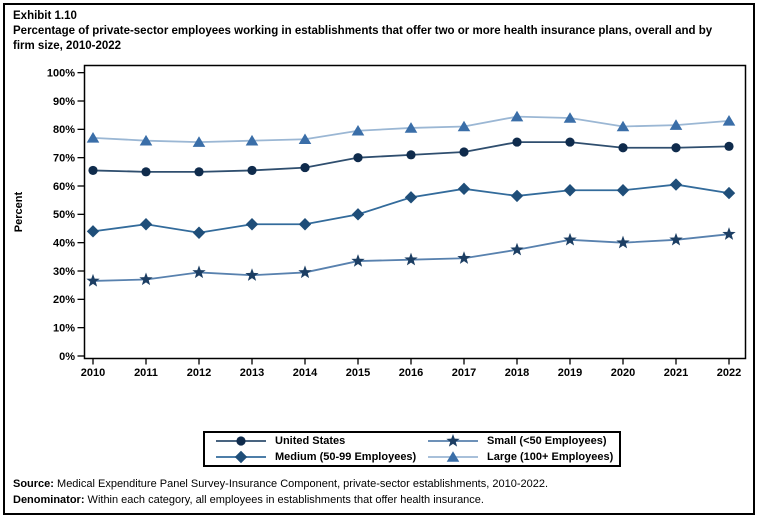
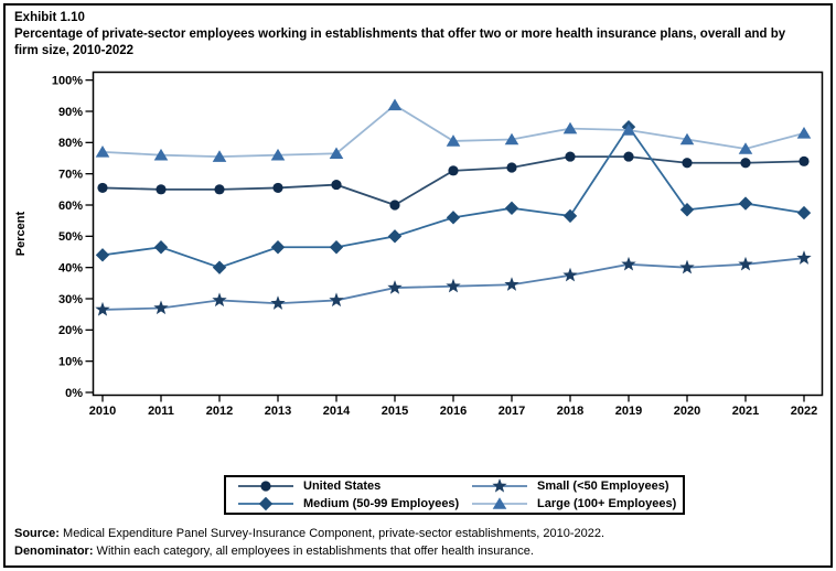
Medium (50-99 Employees)/2012: 44% -> 40%
United States/2015: 70% -> 60%
Large (100+ Employees)/2015: 80% -> 92%
Medium (50-99 Employees)/2019: 58% -> 85%
Large (100+ Employees)/2021: 82% -> 78%
